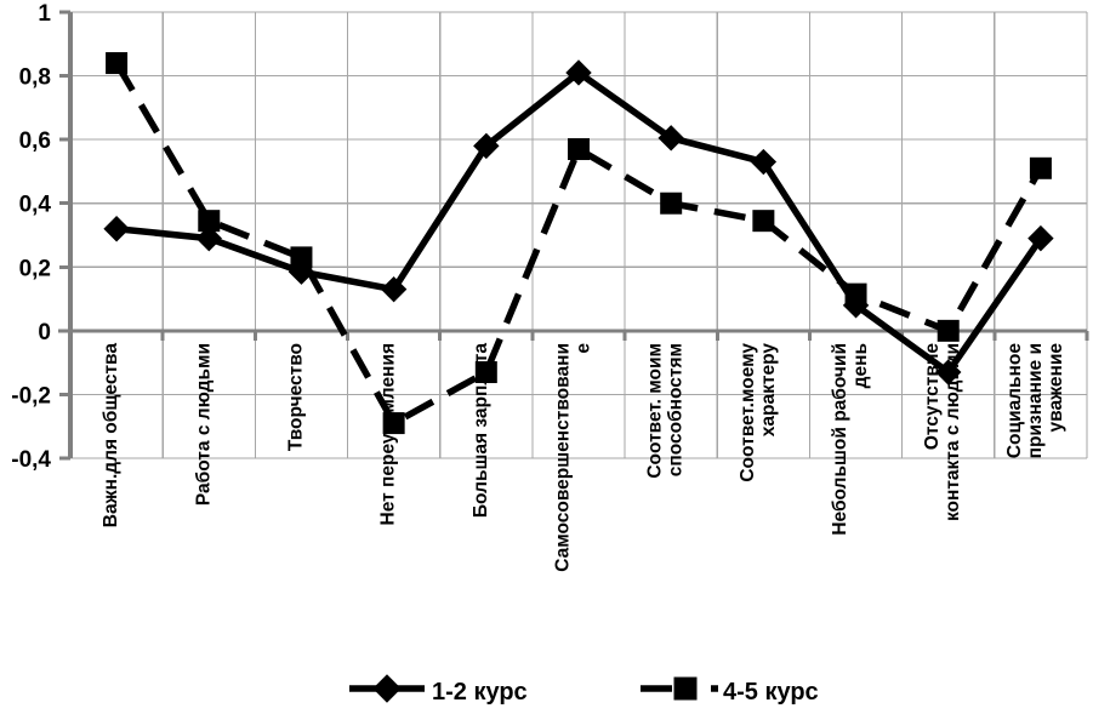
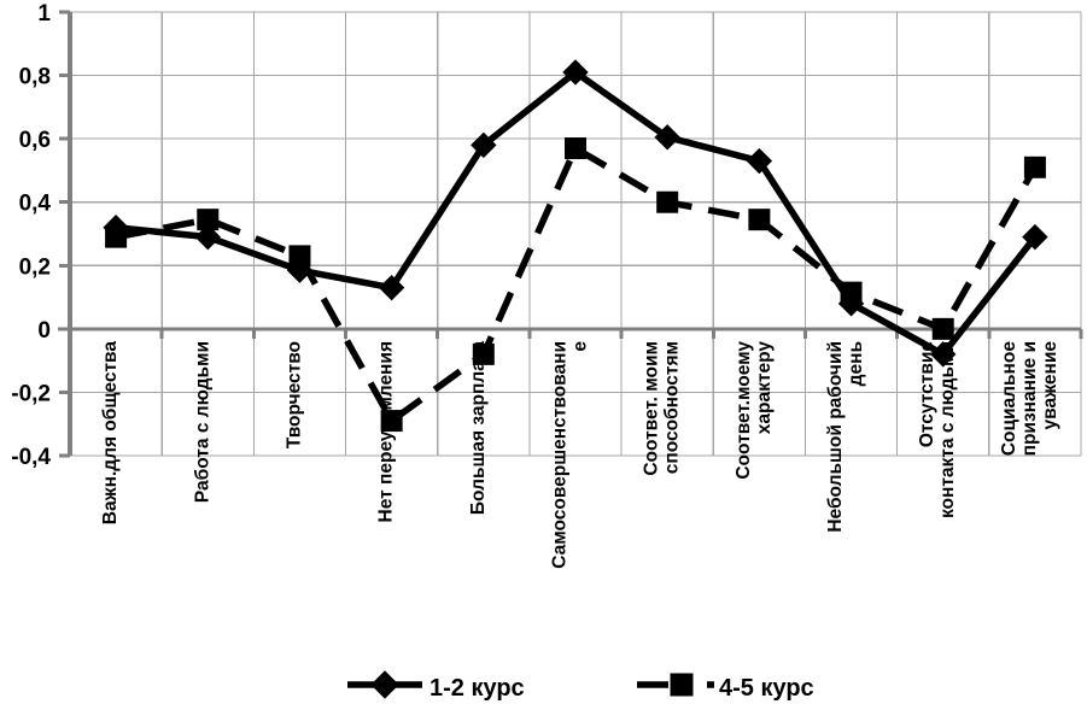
4-5 курс/Важн.для общества: 0,84 -> 0,29
4-5 курс/Большая зарплата: -0,13 -> -0,08
1-2 курс/Отсутствие контакта с людьми: -0,13 -> -0,08
